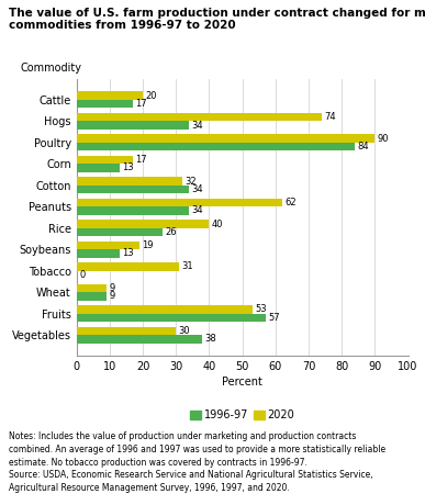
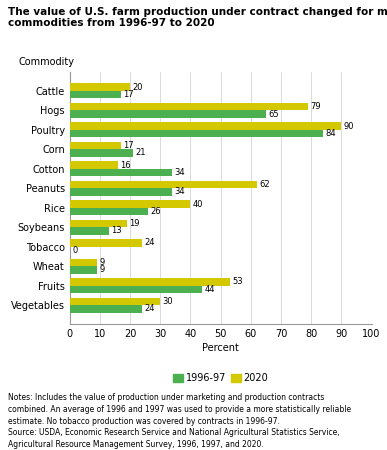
2020/Hogs: 74 -> 79
1996-97/Hogs: 34 -> 65
1996-97/Corn: 13 -> 21
2020/Cotton: 32 -> 16
2020/Tobacco: 31 -> 24
1996-97/Fruits: 57 -> 44
1996-97/Vegetables: 38 -> 24
